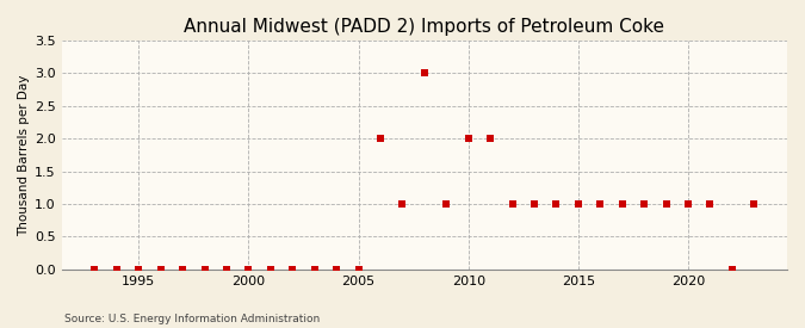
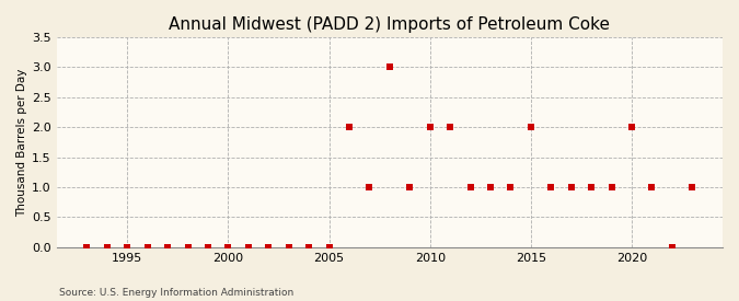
2015: 1 -> 2
2020: 1 -> 2
